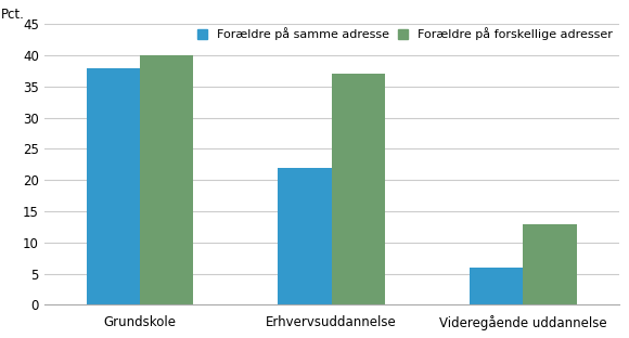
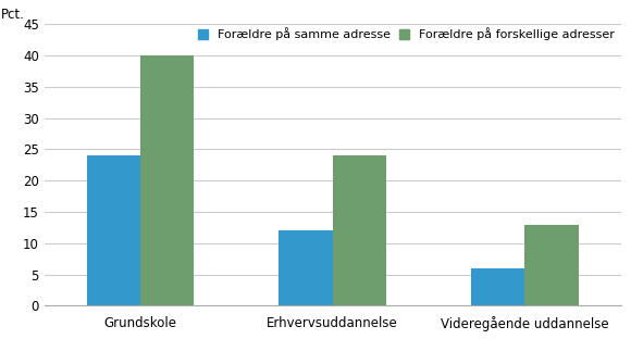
Forældre på samme adresse/Grundskole: 38 -> 24
Forældre på samme adresse/Erhvervsuddannelse: 22 -> 12
Forældre på forskellige adresser/Erhvervsuddannelse: 37 -> 24
